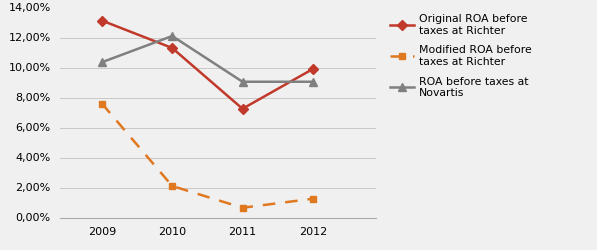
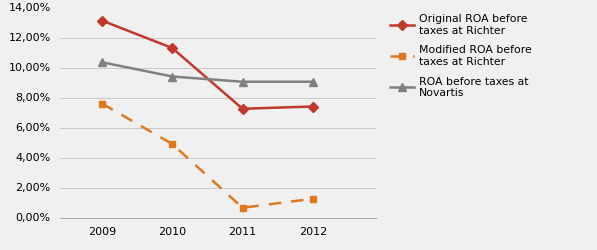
Modified ROA before taxes at Richter/2010: 2,1% -> 4,9%
ROA before taxes at Novartis/2010: 12,1% -> 9,4%
Original ROA before taxes at Richter/2012: 9,9% -> 7,4%
